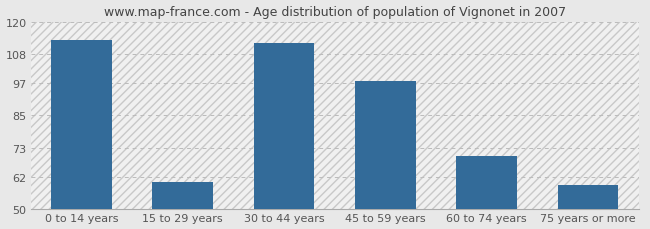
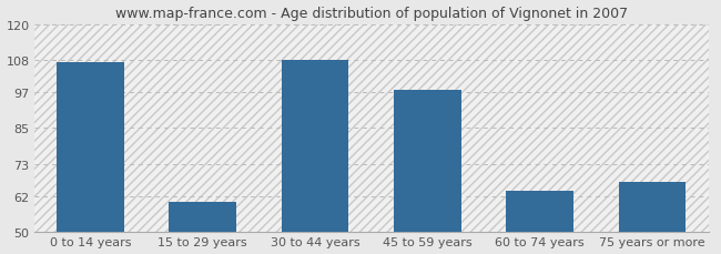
0 to 14 years: 113 -> 107
30 to 44 years: 112 -> 108
60 to 74 years: 70 -> 64
75 years or more: 59 -> 67
